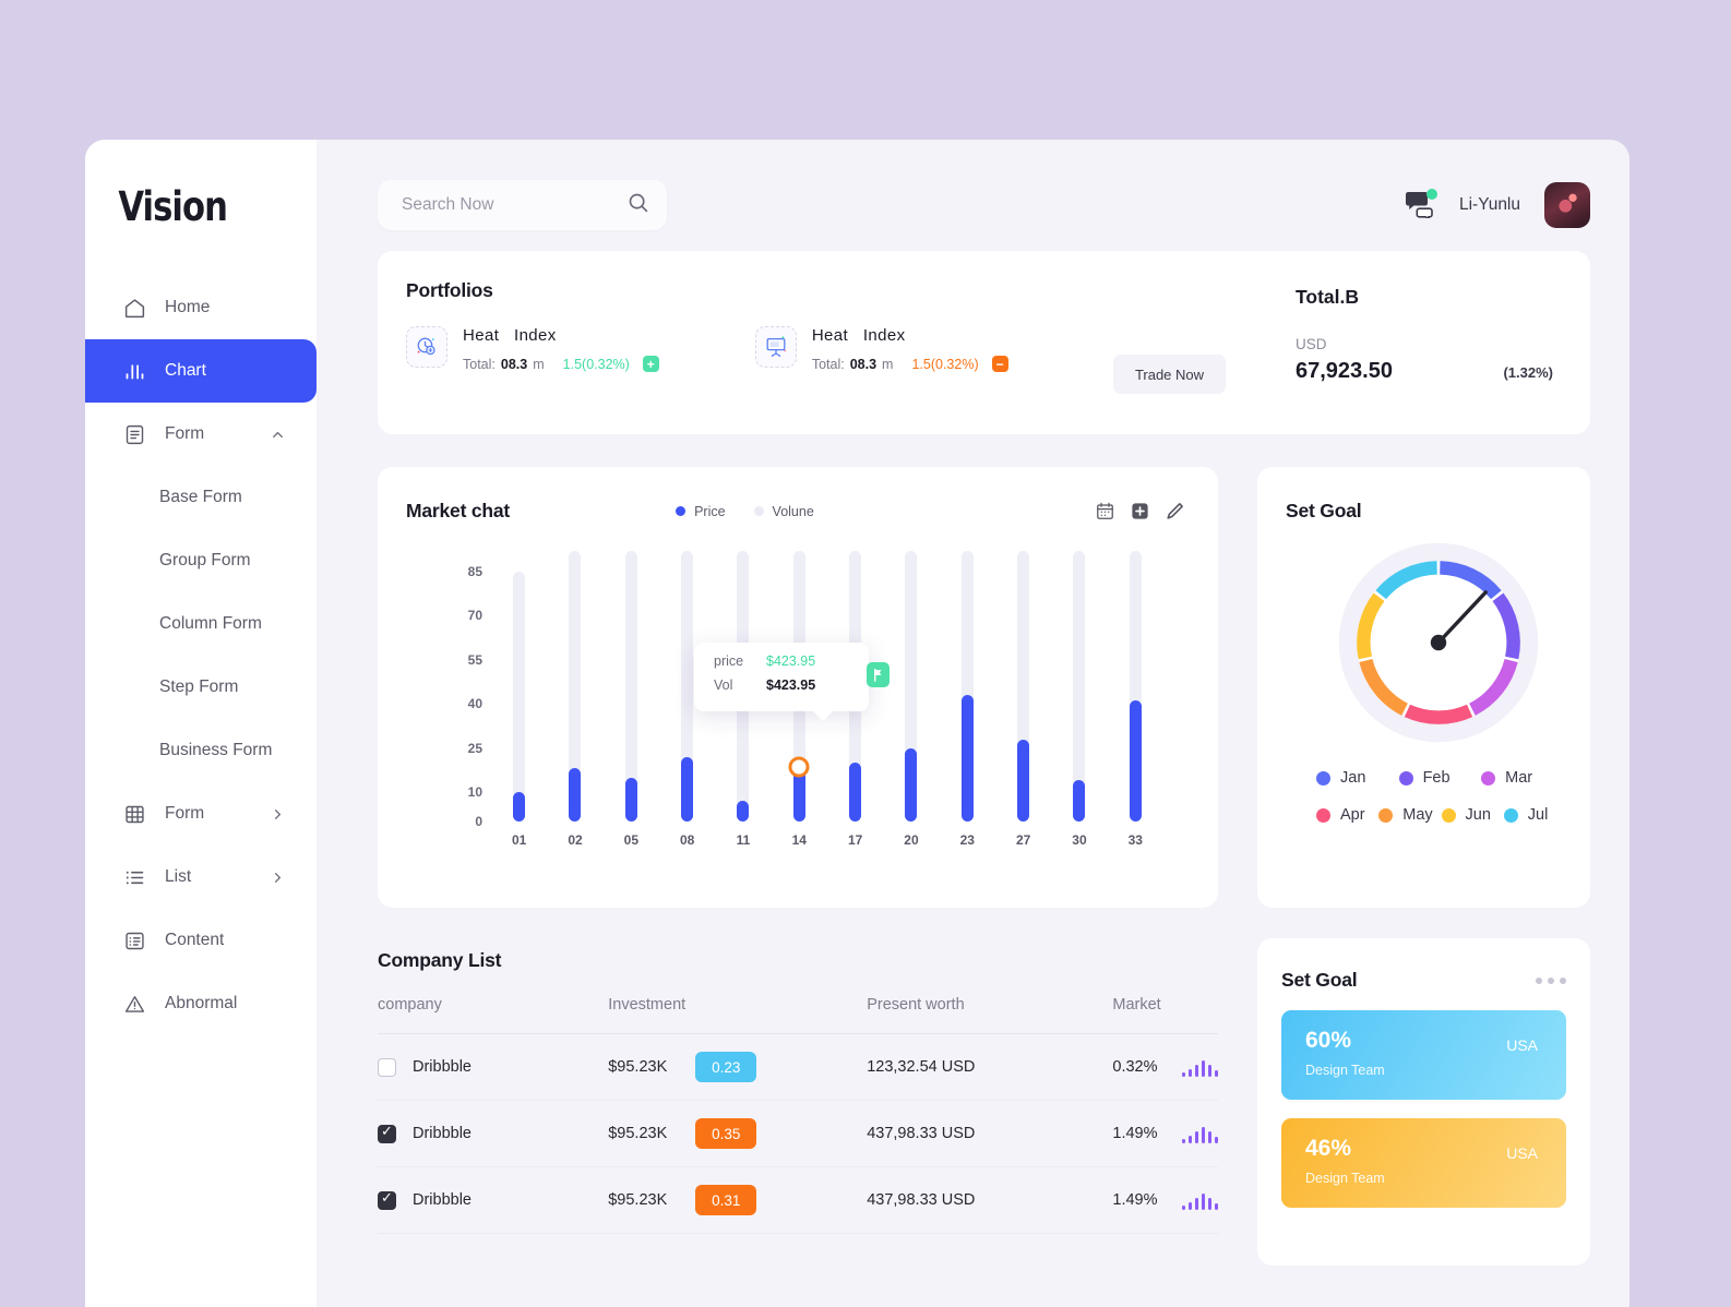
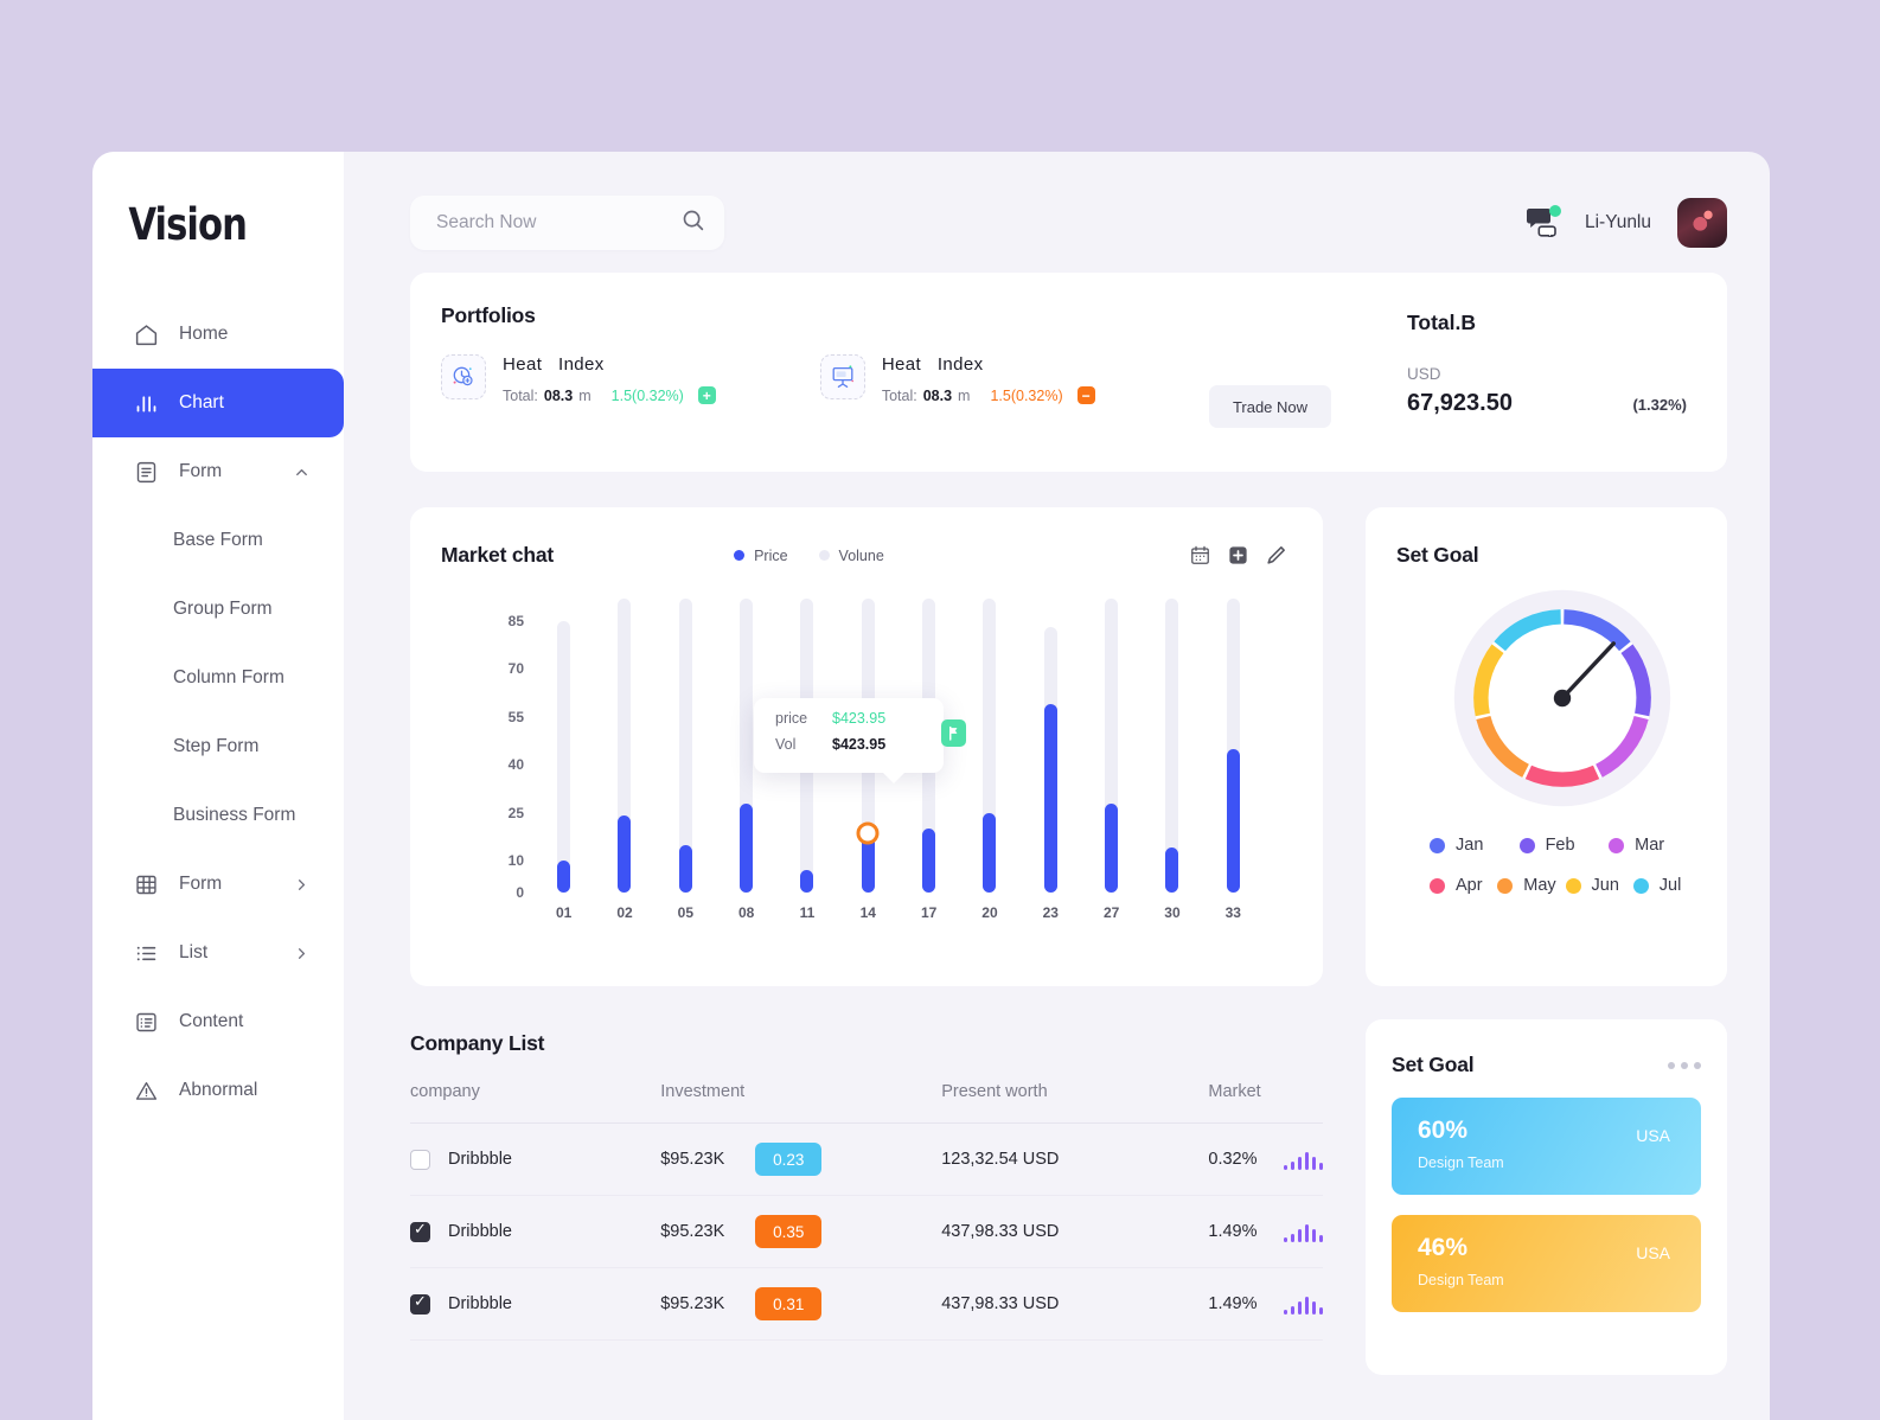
Price/02: 18 -> 24
Price/08: 22 -> 28
Volune/23: 92 -> 83
Price/23: 43 -> 59
Price/33: 41 -> 45
